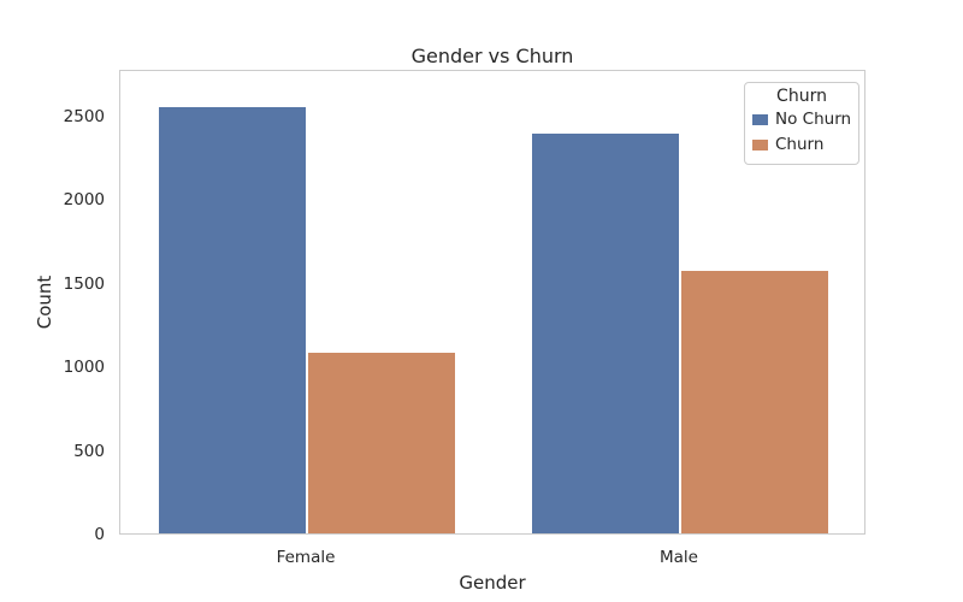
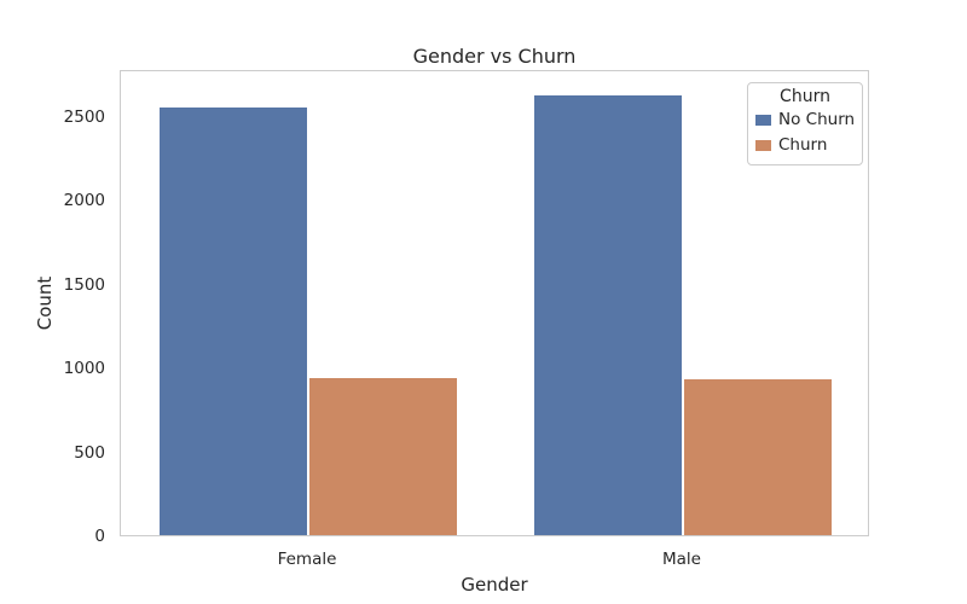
Churn/Female: 1080 -> 940
No Churn/Male: 2390 -> 2620
Churn/Male: 1570 -> 930
